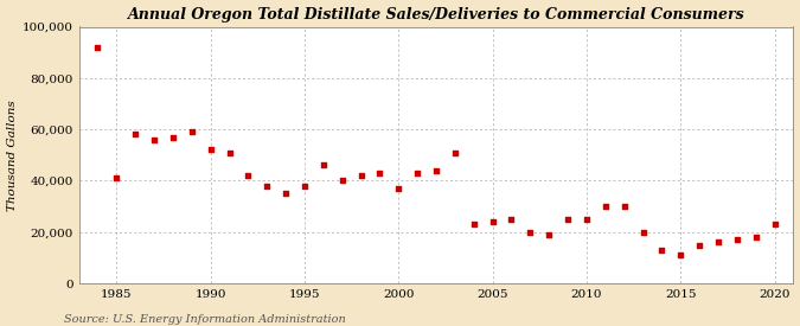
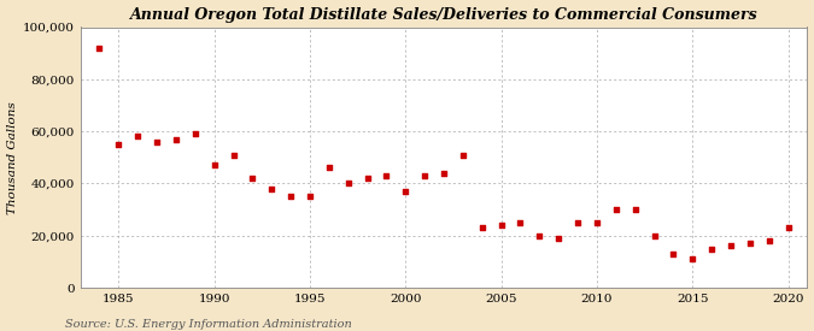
1985: 41,000 -> 55,000
1990: 52,000 -> 47,000
1995: 38,000 -> 35,000
